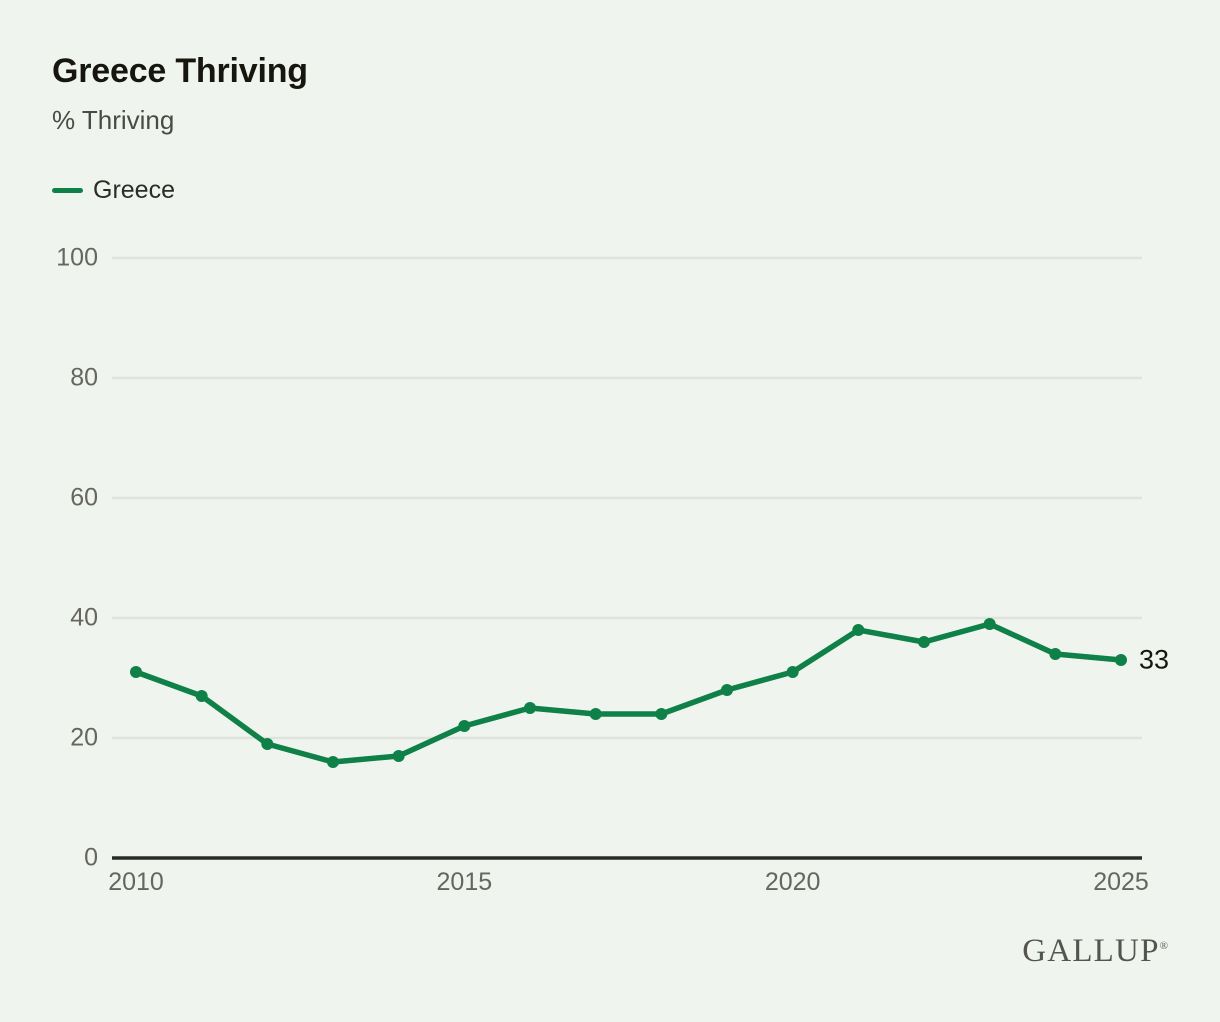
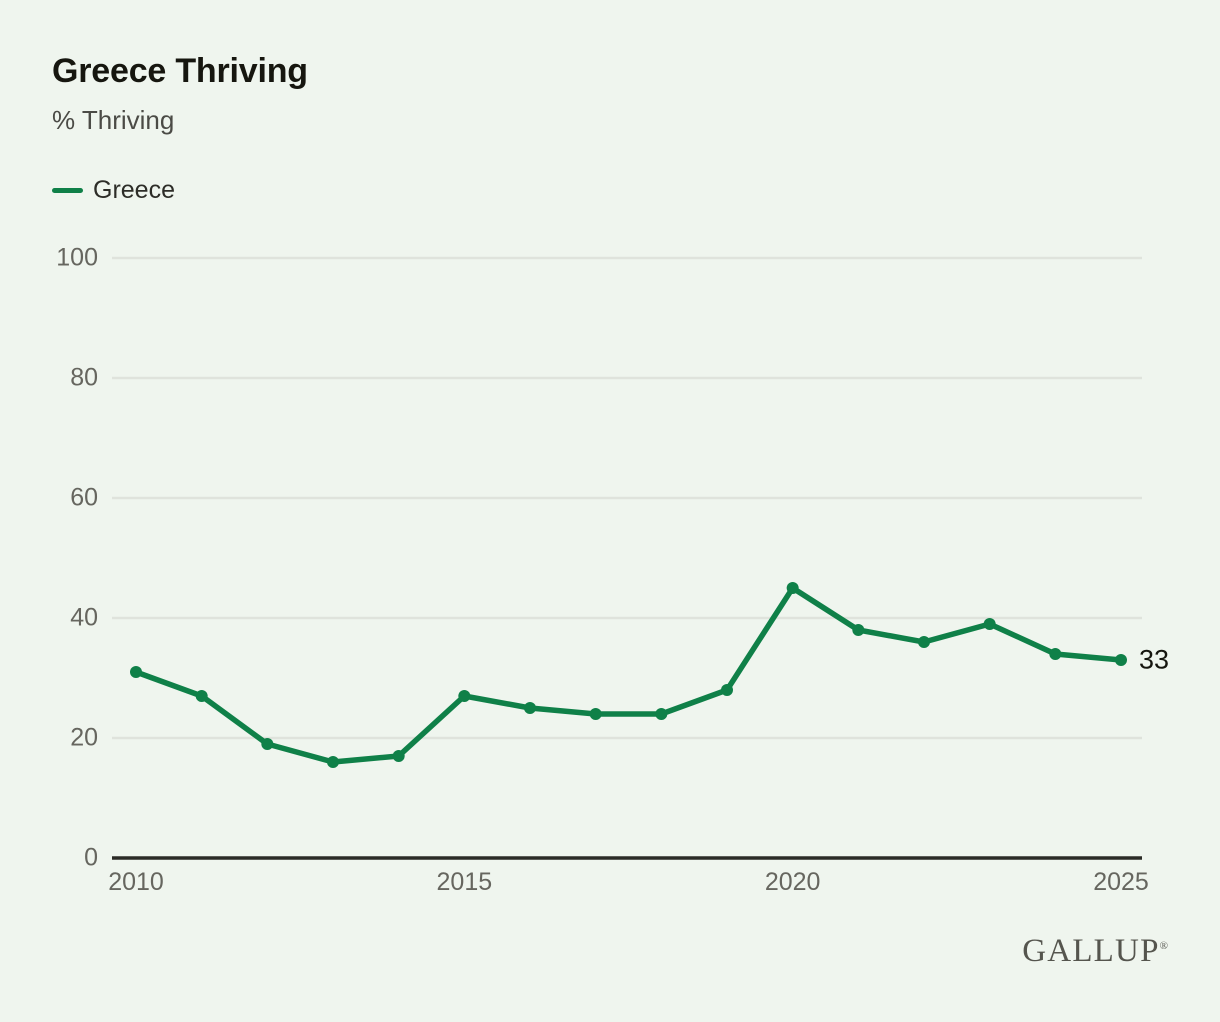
2015: 22 -> 27
2020: 31 -> 45
